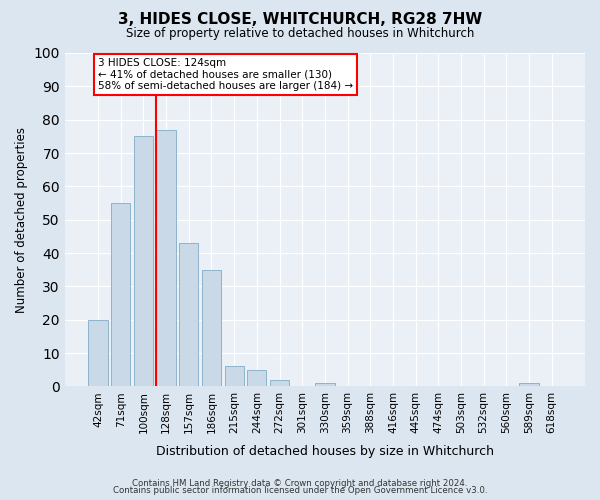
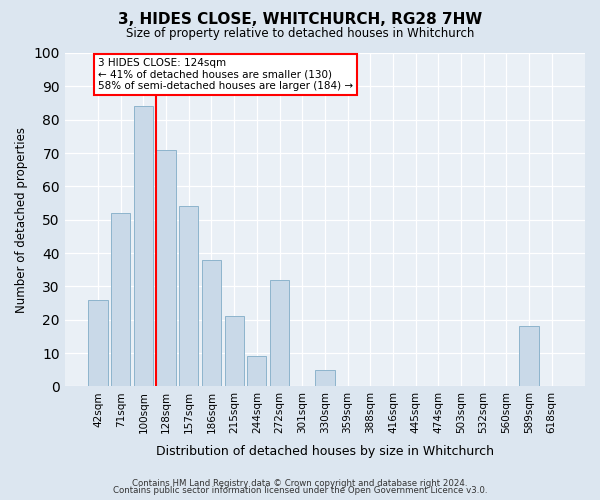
42sqm: 20 -> 26
71sqm: 55 -> 52
100sqm: 75 -> 84
128sqm: 77 -> 71
157sqm: 43 -> 54
186sqm: 35 -> 38
215sqm: 6 -> 21
244sqm: 5 -> 9
272sqm: 2 -> 32
330sqm: 1 -> 5
589sqm: 1 -> 18
